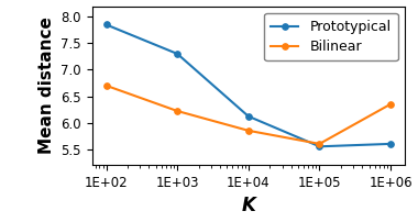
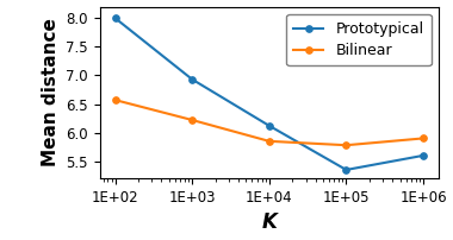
Prototypical/1E+02: 7.85 -> 8.00
Bilinear/1E+02: 6.70 -> 6.57
Prototypical/1E+03: 7.30 -> 6.93
Prototypical/1E+05: 5.55 -> 5.35
Bilinear/1E+05: 5.60 -> 5.78
Bilinear/1E+06: 6.35 -> 5.90
